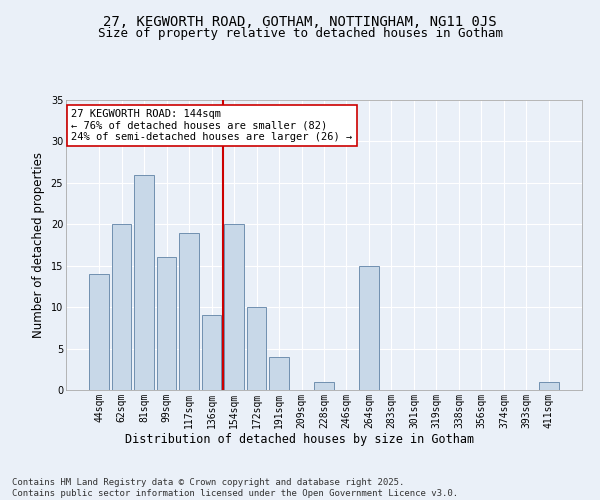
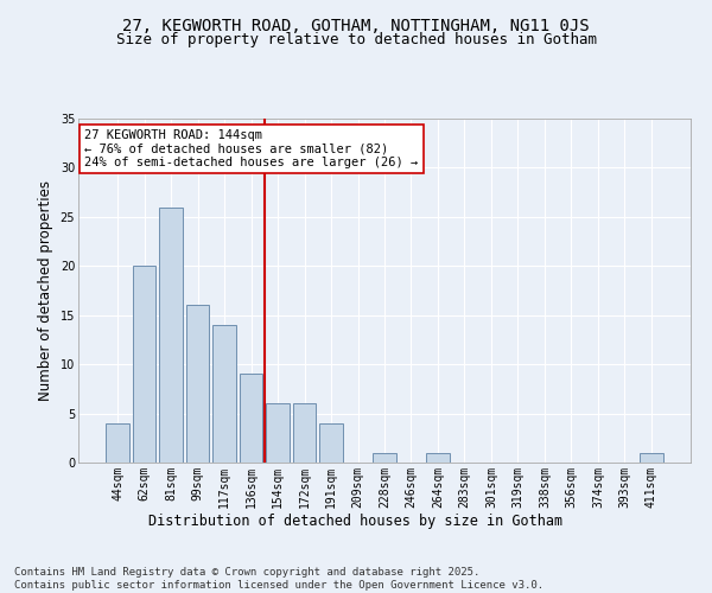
44sqm: 14 -> 4
117sqm: 19 -> 14
154sqm: 20 -> 6
172sqm: 10 -> 6
264sqm: 15 -> 1
